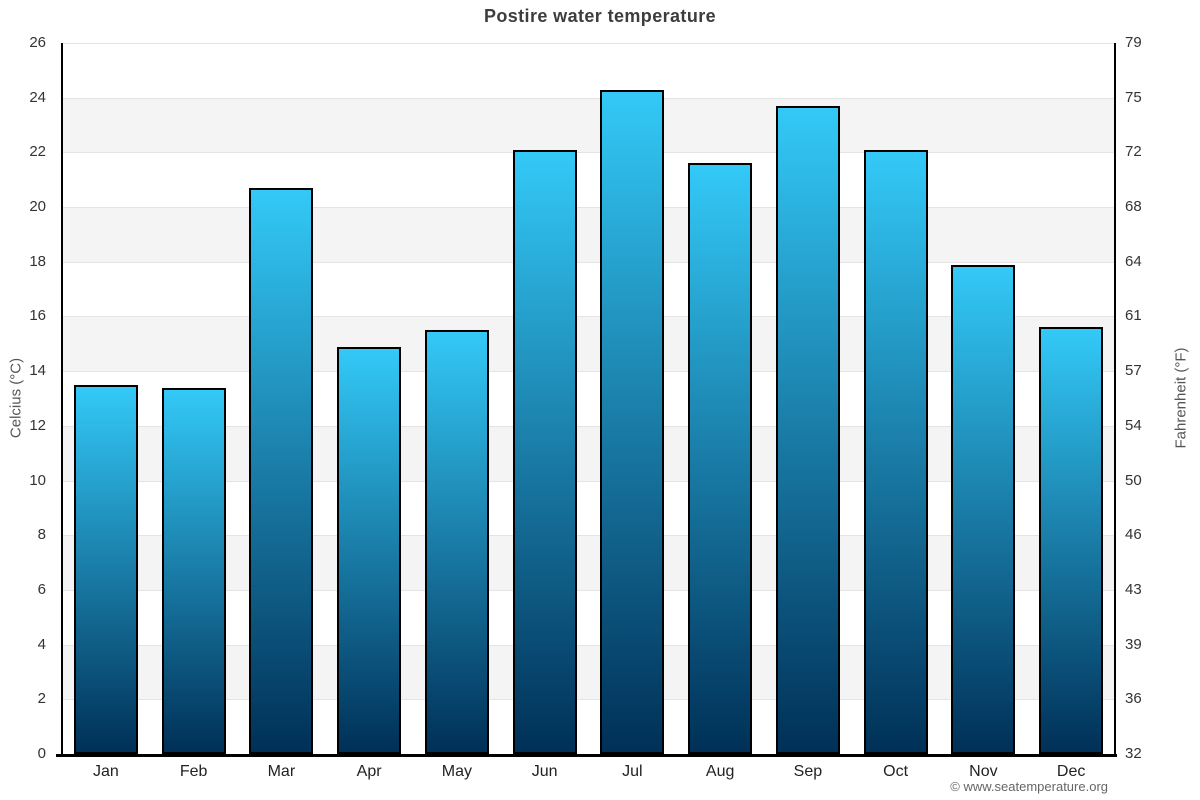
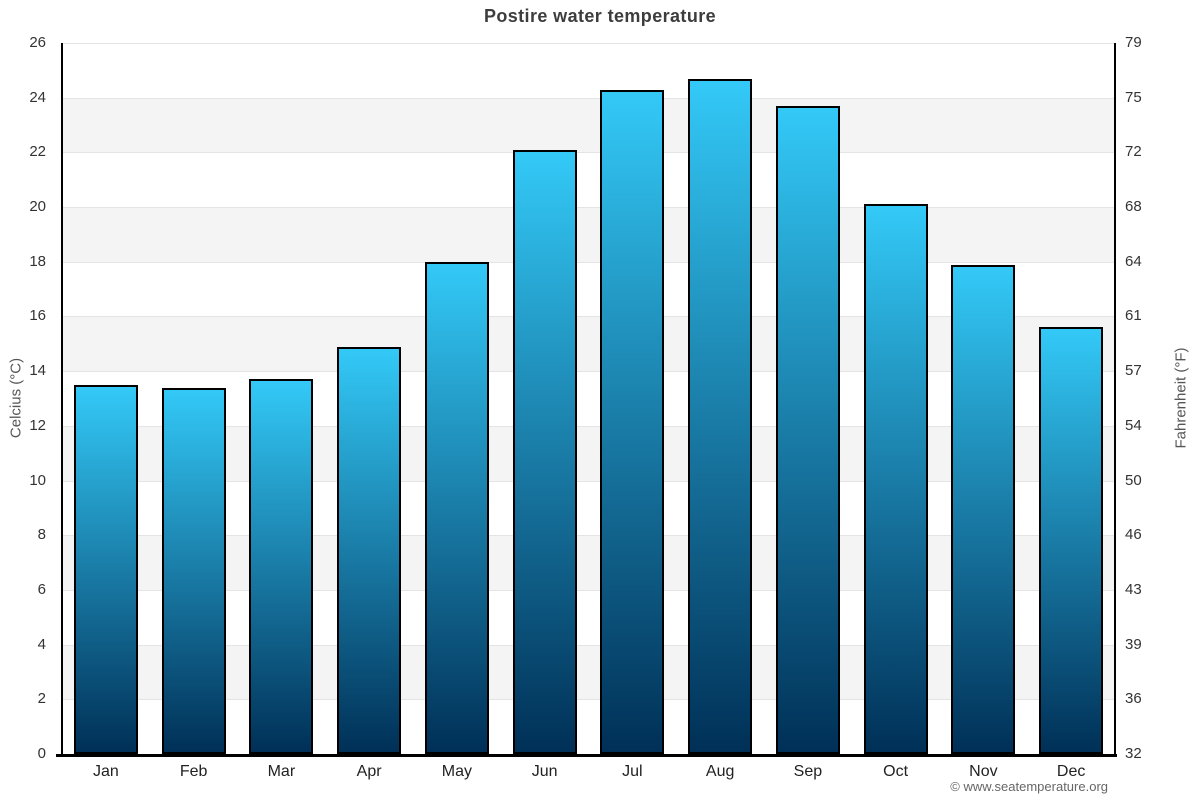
Mar: 20.7 -> 13.7
May: 15.5 -> 18.0
Aug: 21.6 -> 24.7
Oct: 22.1 -> 20.1
